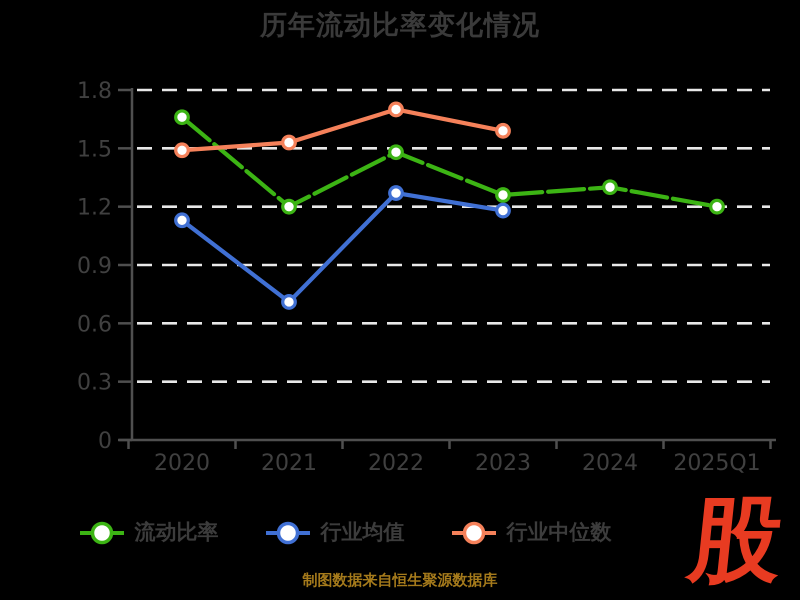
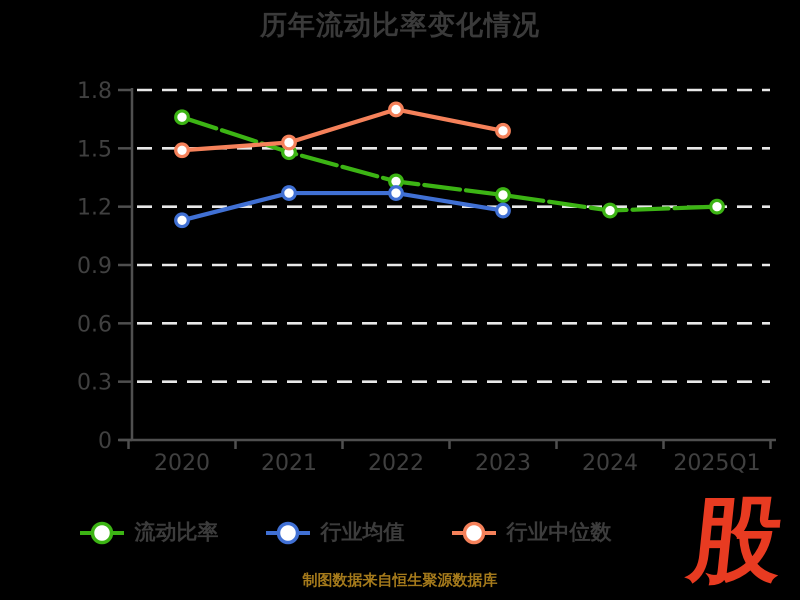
流动比率/2021: 1.20 -> 1.48
行业均值/2021: 0.71 -> 1.27
流动比率/2022: 1.48 -> 1.33
流动比率/2024: 1.30 -> 1.18
